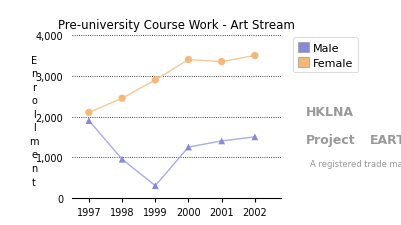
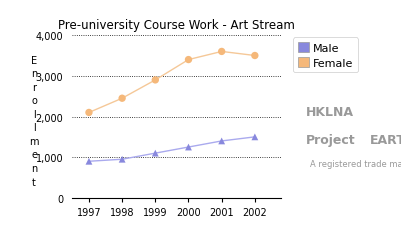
Male/1997: 1,900 -> 900
Male/1999: 300 -> 1,100
Female/2001: 3,350 -> 3,600
